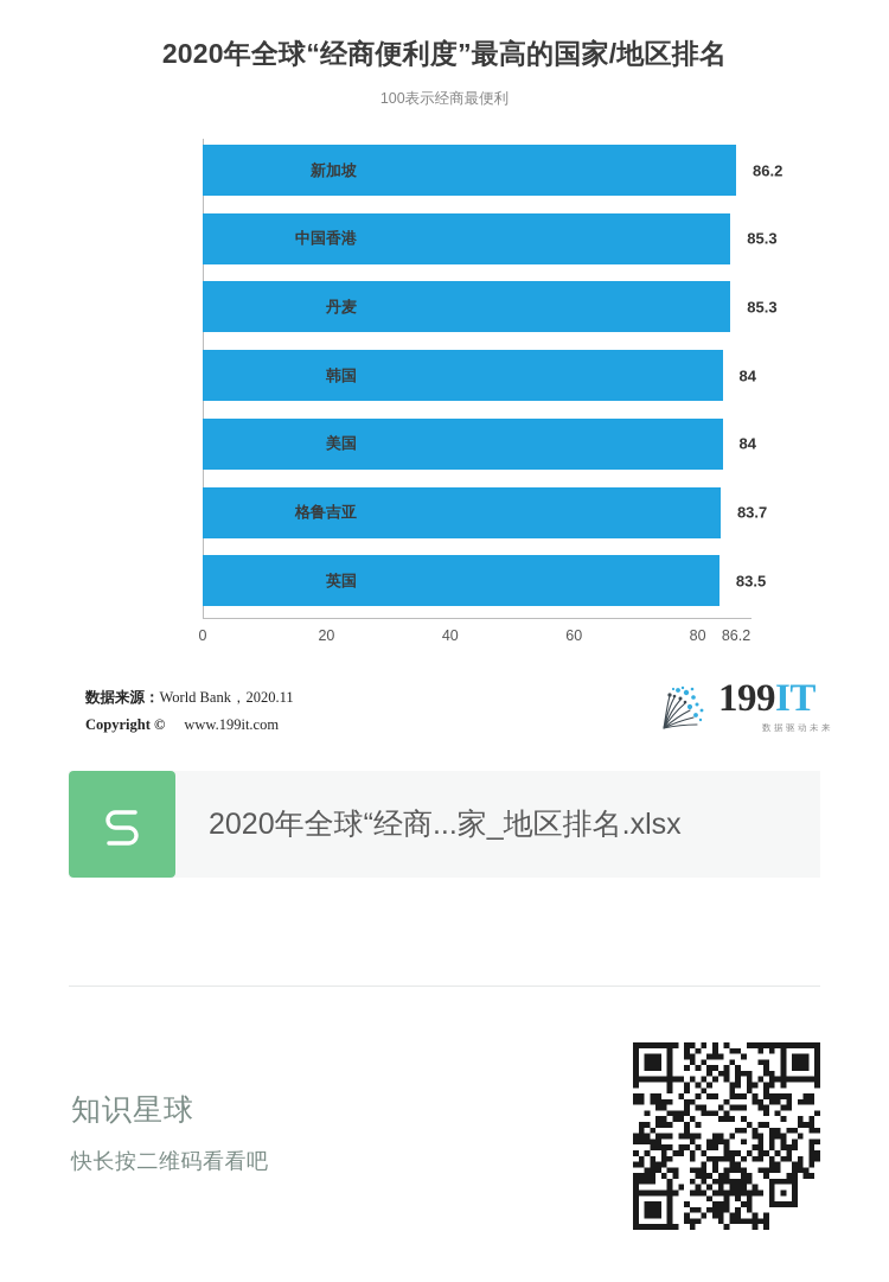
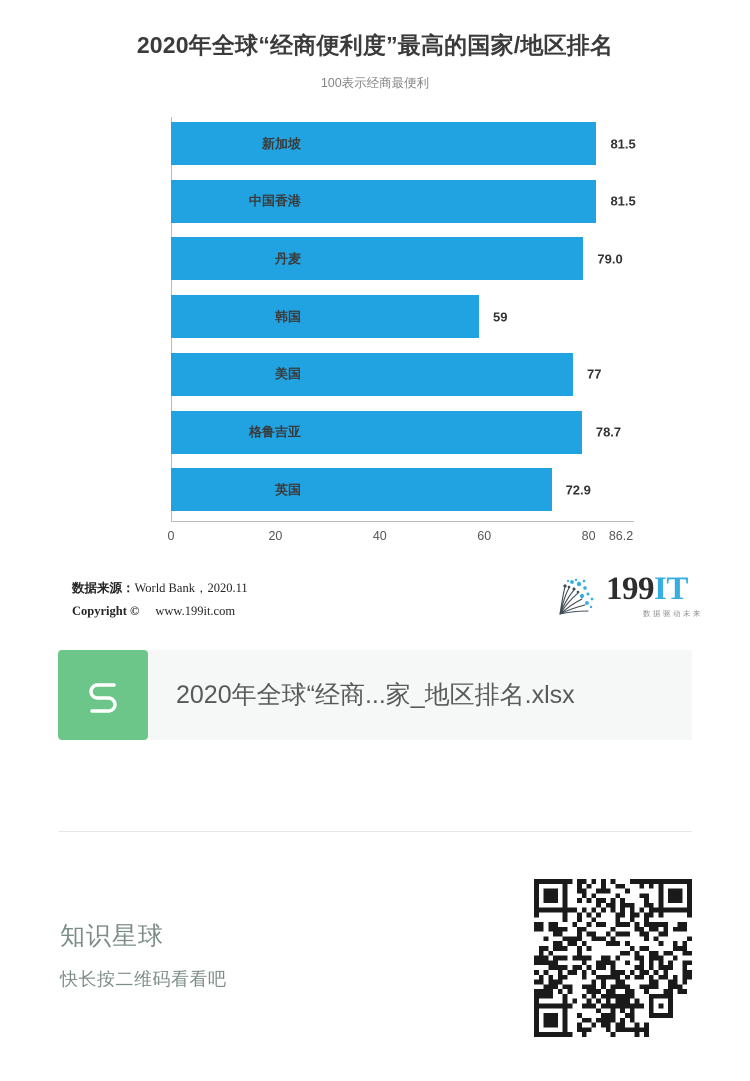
新加坡: 86.2 -> 81.5
中国香港: 85.3 -> 81.5
丹麦: 85.3 -> 79.0
韩国: 84 -> 59
美国: 84 -> 77
格鲁吉亚: 83.7 -> 78.7
英国: 83.5 -> 72.9
